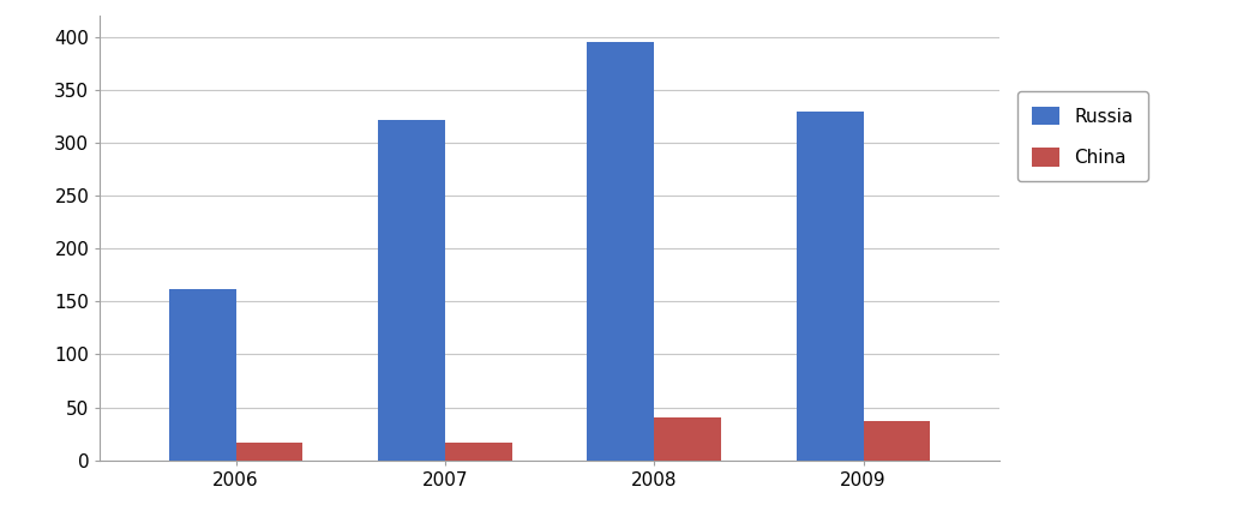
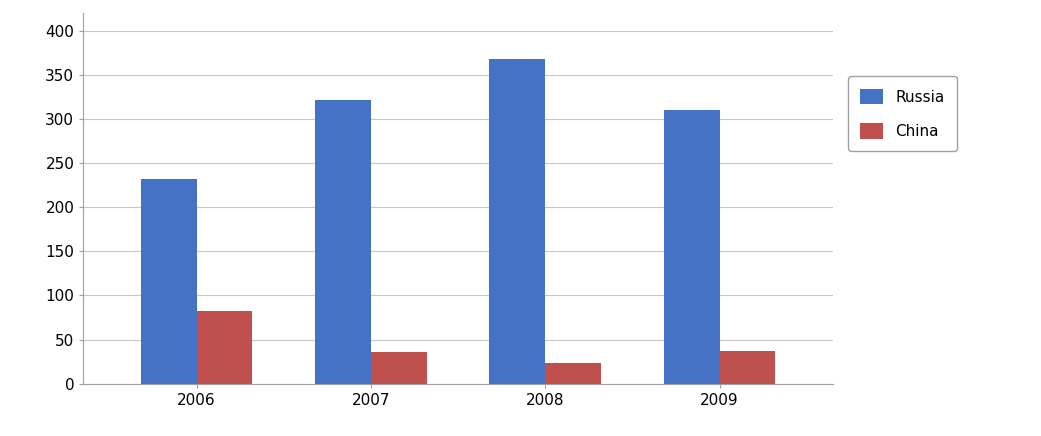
Russia/2006: 162 -> 232
China/2006: 17 -> 82
China/2007: 17 -> 36
Russia/2008: 395 -> 368
China/2008: 40 -> 24
Russia/2009: 329 -> 310
